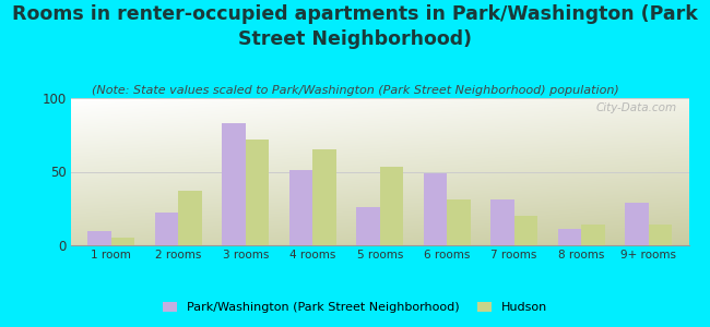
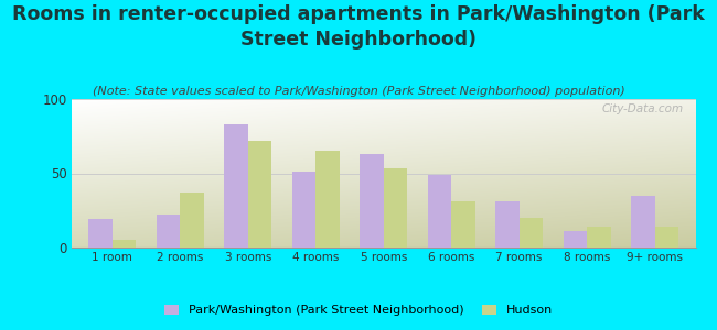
Park/Washington (Park Street Neighborhood)/1 room: 10 -> 19
Park/Washington (Park Street Neighborhood)/5 rooms: 26 -> 63
Park/Washington (Park Street Neighborhood)/9+ rooms: 29 -> 35
